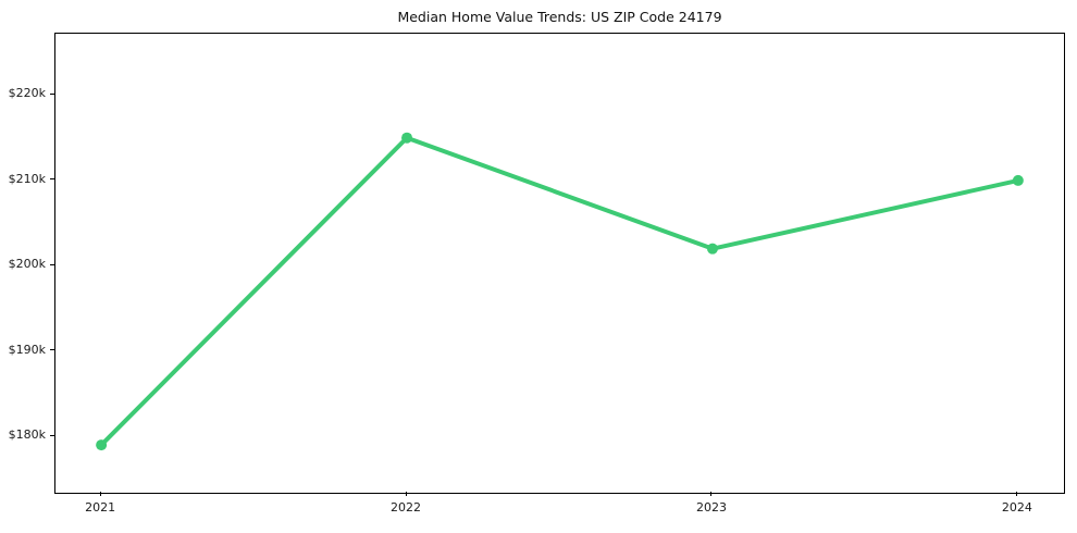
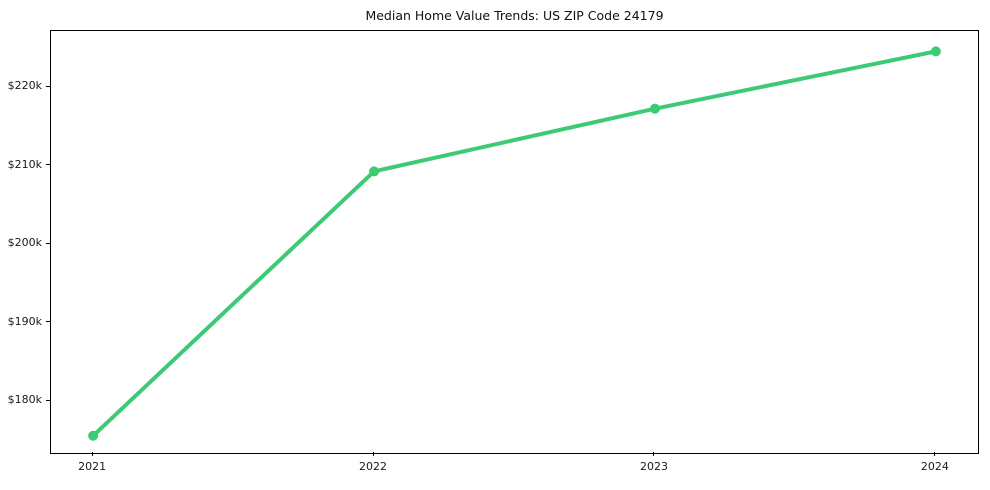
2021: $179k -> $176k
2022: $215k -> $209k
2023: $202k -> $217k
2024: $210k -> $225k
